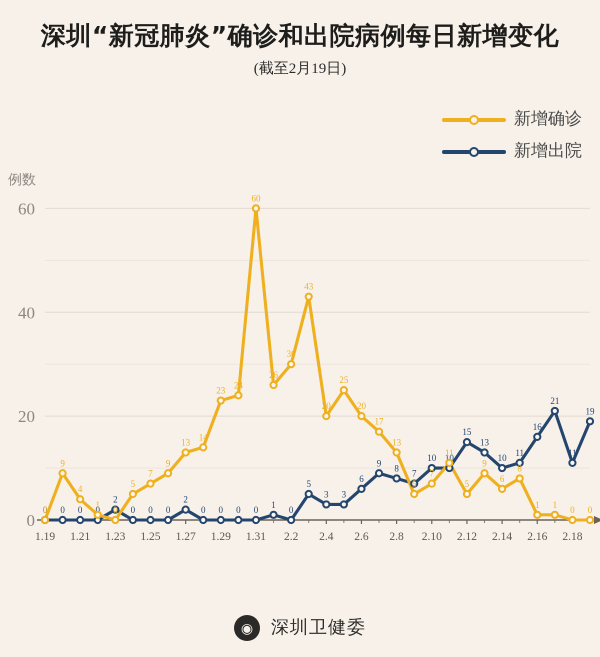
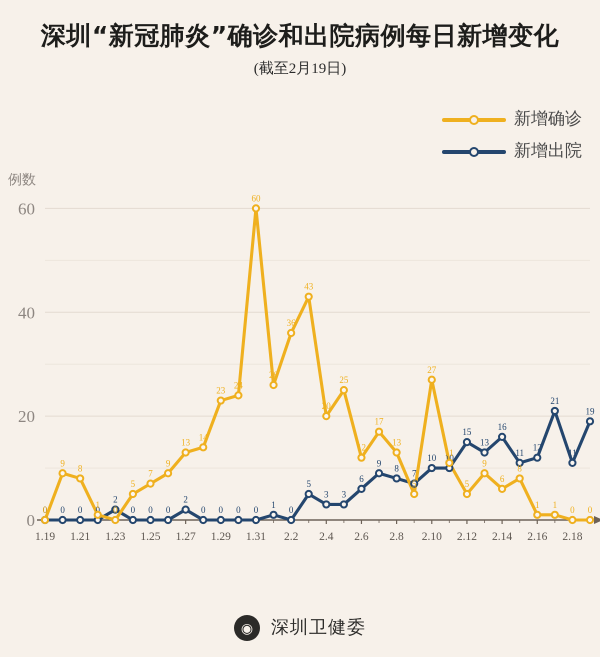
新增确诊/1.21: 4 -> 8
新增确诊/2.2: 30 -> 36
新增确诊/2.6: 20 -> 12
新增确诊/2.10: 7 -> 27
新增出院/2.14: 10 -> 16
新增出院/2.16: 16 -> 12
